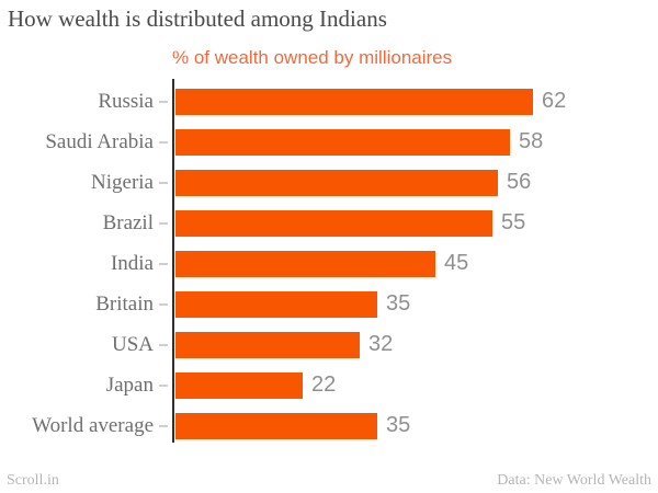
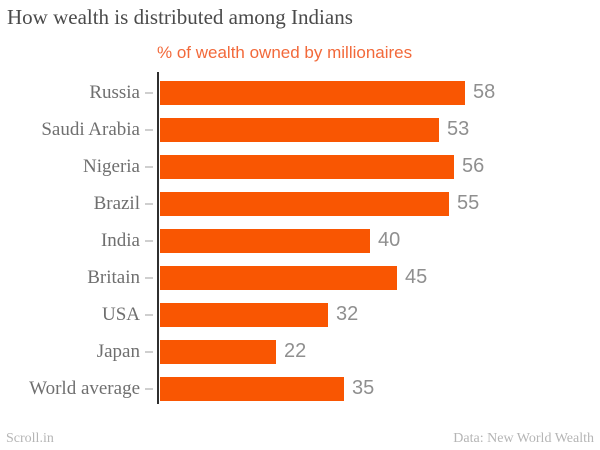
Russia: 62 -> 58
Saudi Arabia: 58 -> 53
India: 45 -> 40
Britain: 35 -> 45
